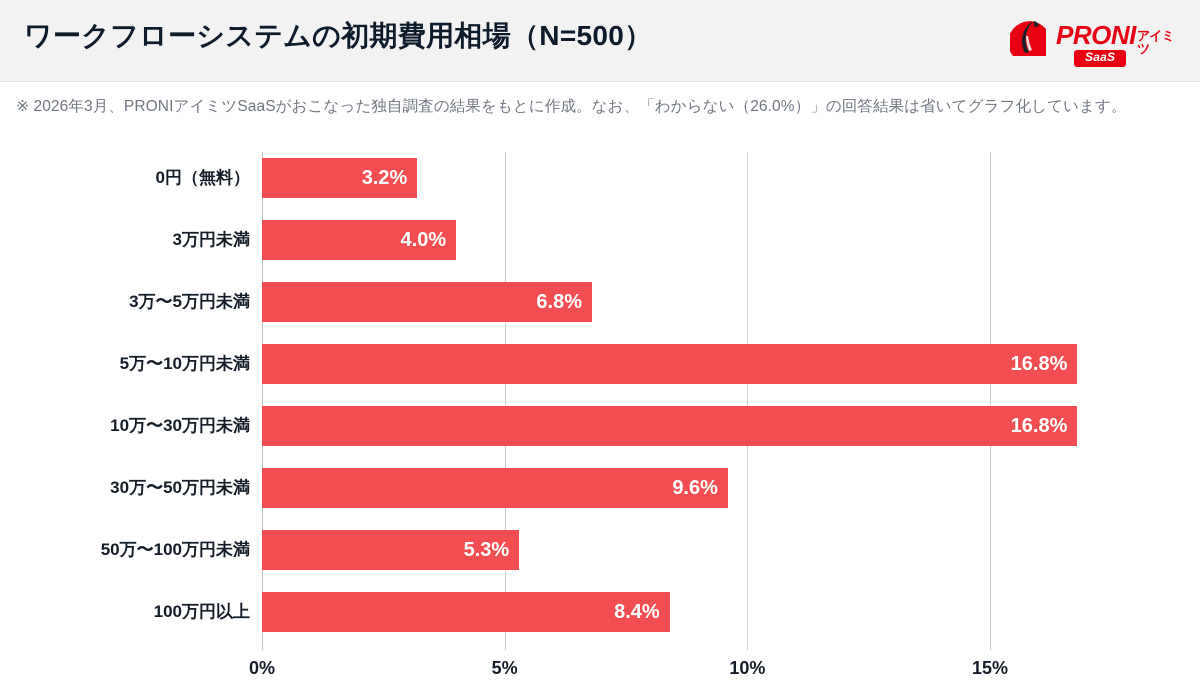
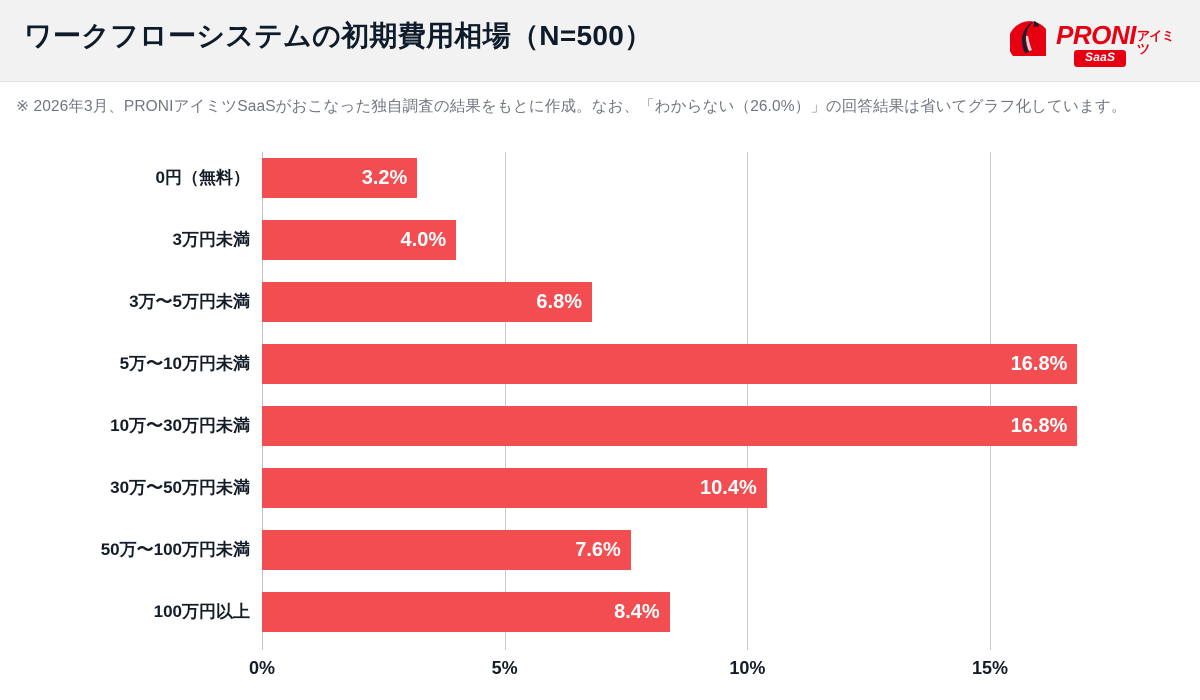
30万〜50万円未満: 9.6% -> 10.4%
50万〜100万円未満: 5.3% -> 7.6%
